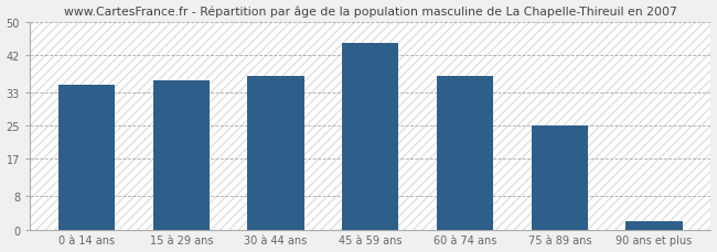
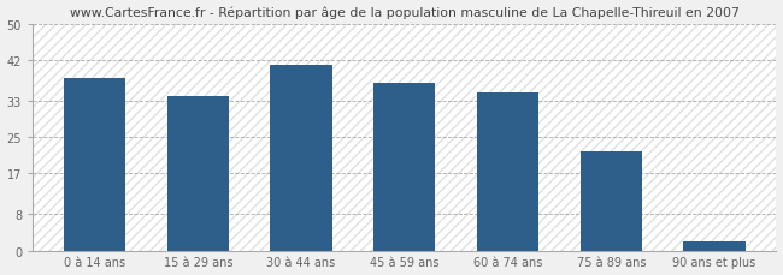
0 à 14 ans: 35 -> 38
15 à 29 ans: 36 -> 34
30 à 44 ans: 37 -> 41
45 à 59 ans: 45 -> 37
60 à 74 ans: 37 -> 35
75 à 89 ans: 25 -> 22
